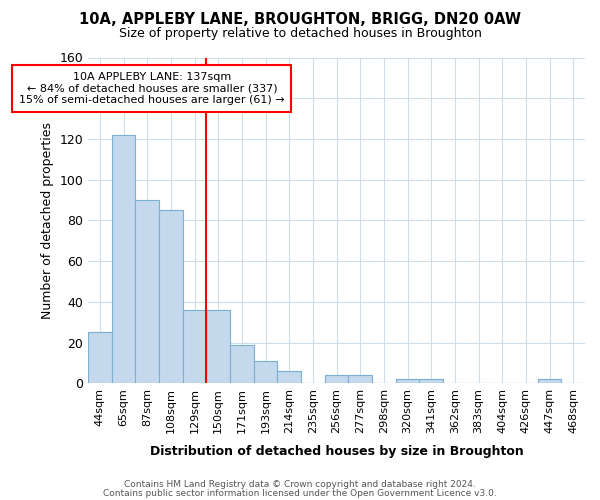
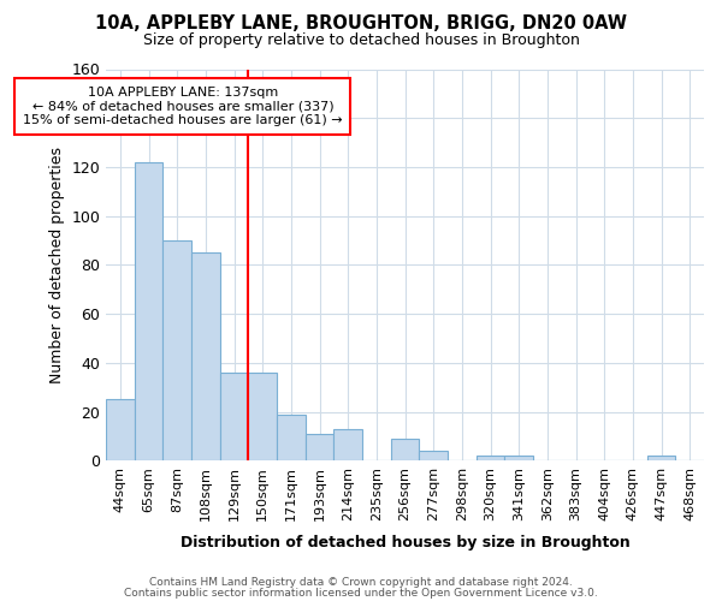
214sqm: 6 -> 13
256sqm: 4 -> 9
